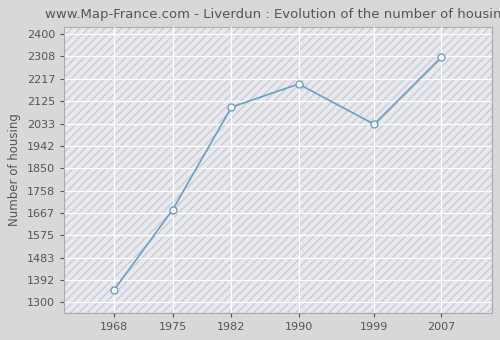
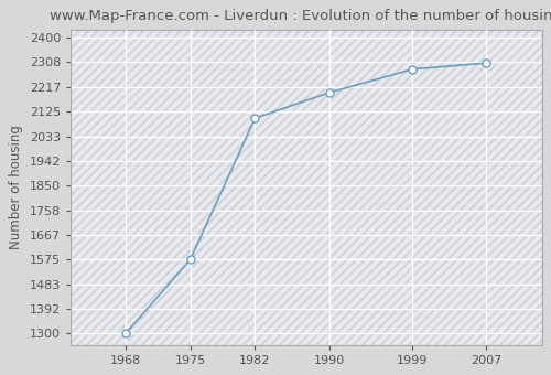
1968: 1350 -> 1300
1975: 1680 -> 1575
1999: 2030 -> 2282
